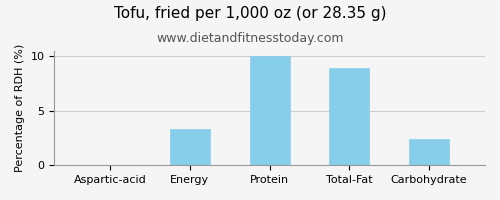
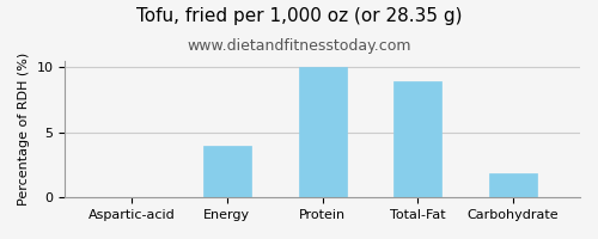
Energy: 3.3 -> 4.0
Carbohydrate: 2.4 -> 1.9
